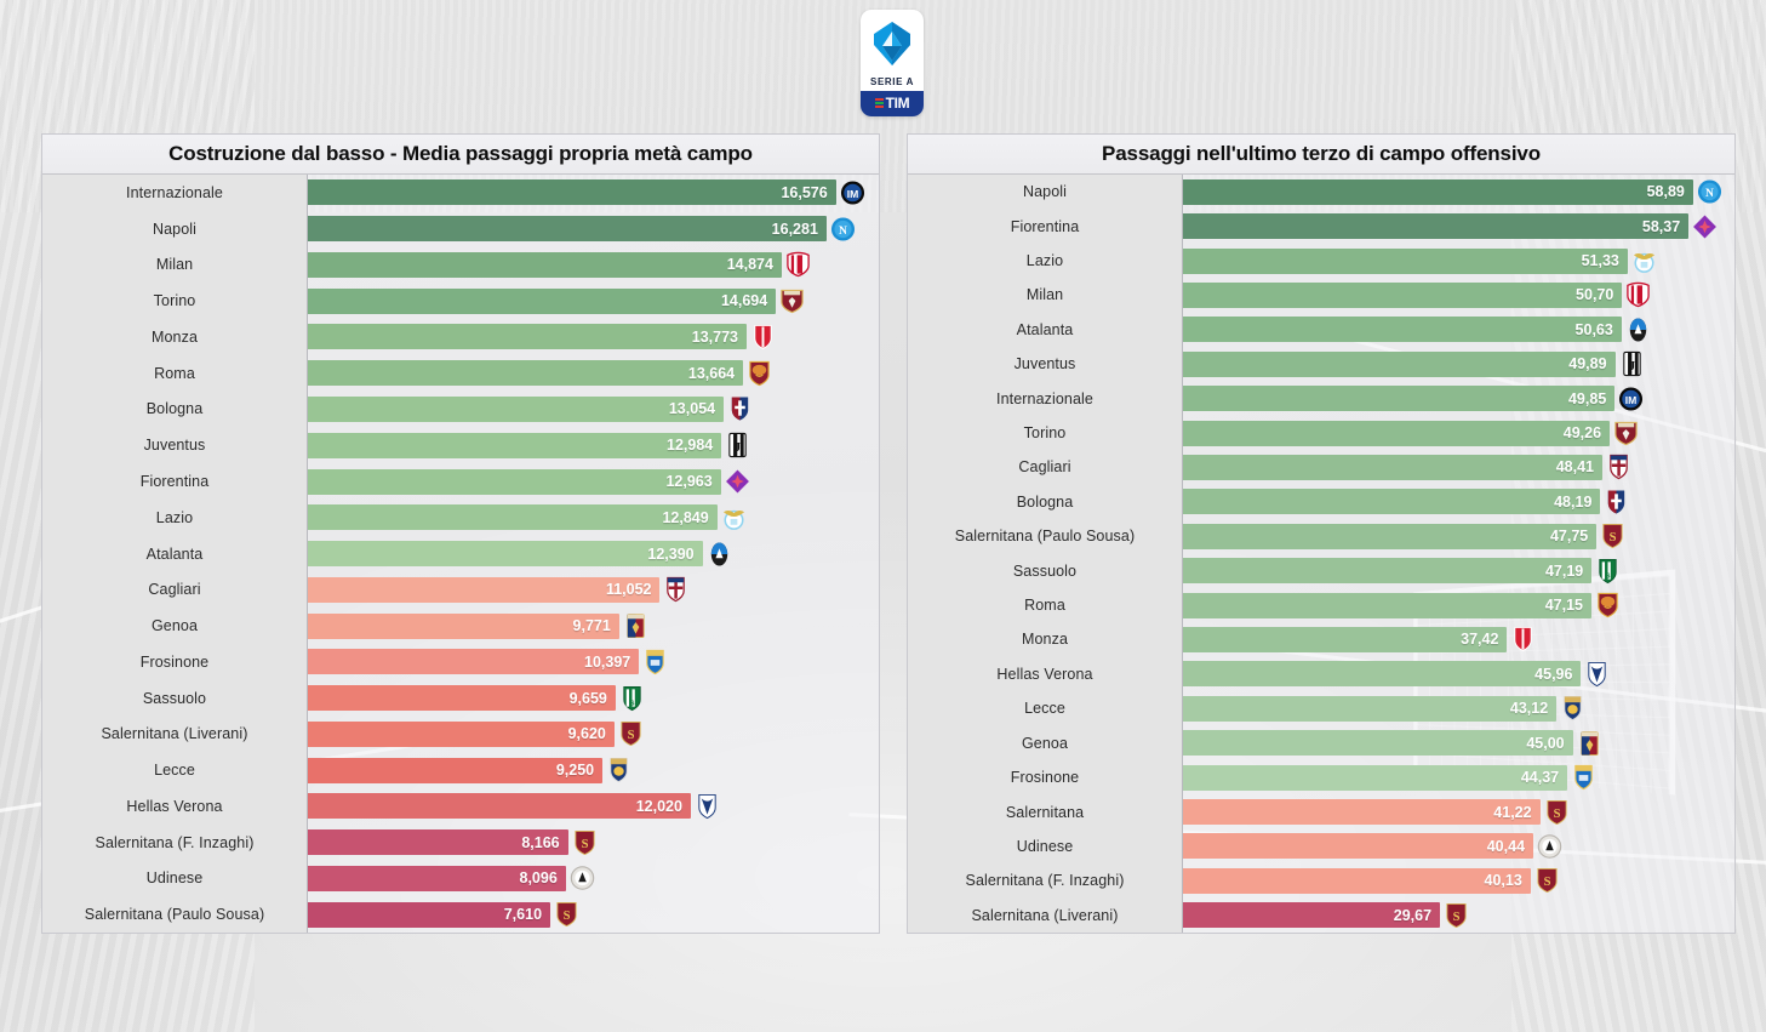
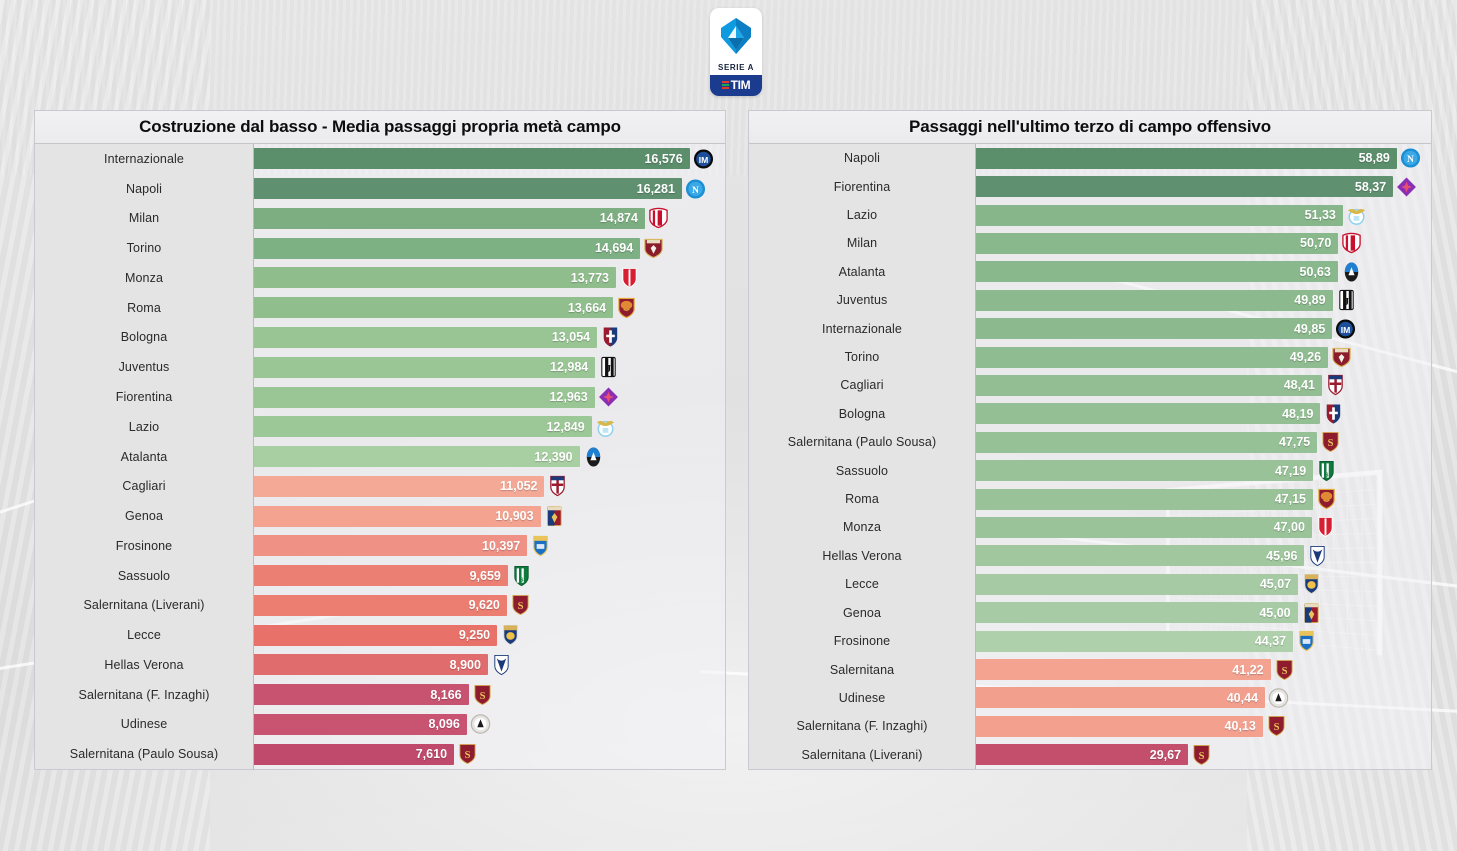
Costruzione dal basso - Media passaggi propria metà campo/Genoa: 9,771 -> 10,903
Costruzione dal basso - Media passaggi propria metà campo/Hellas Verona: 12,020 -> 8,900
Passaggi nell'ultimo terzo di campo offensivo/Monza: 37,42 -> 47,00
Passaggi nell'ultimo terzo di campo offensivo/Lecce: 43,12 -> 45,07
